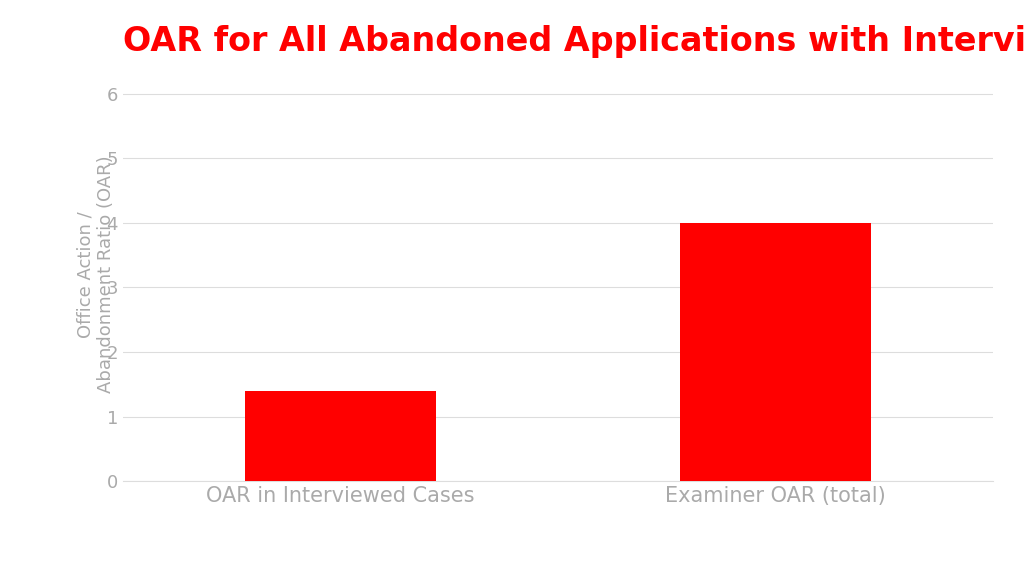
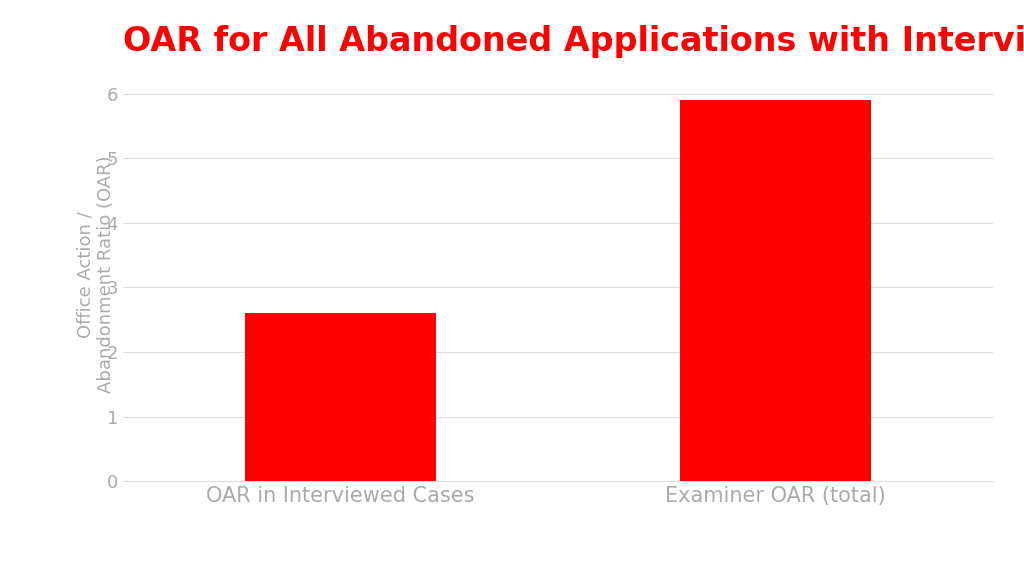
OAR in Interviewed Cases: 1.4 -> 2.6
Examiner OAR (total): 4.0 -> 5.9
